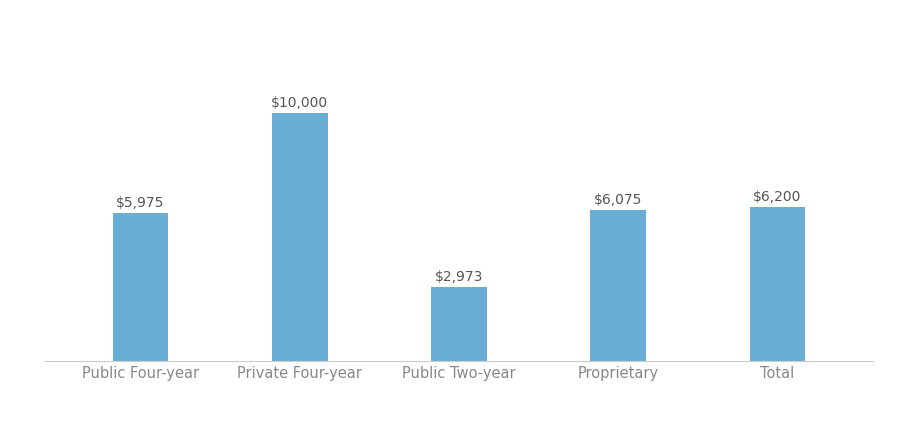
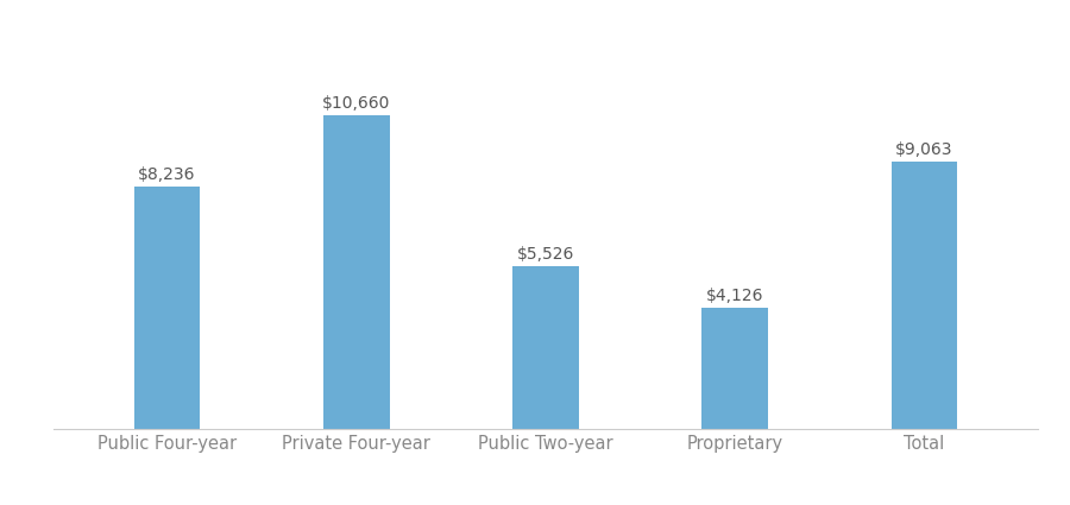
Public Four-year: $5,975 -> $8,236
Private Four-year: $10,000 -> $10,660
Public Two-year: $2,973 -> $5,526
Proprietary: $6,075 -> $4,126
Total: $6,200 -> $9,063
